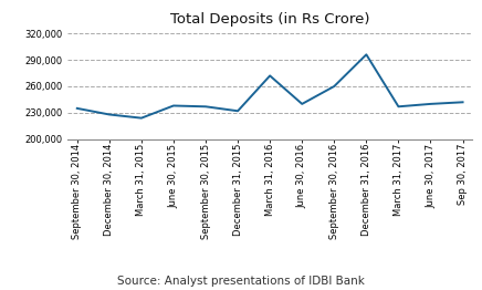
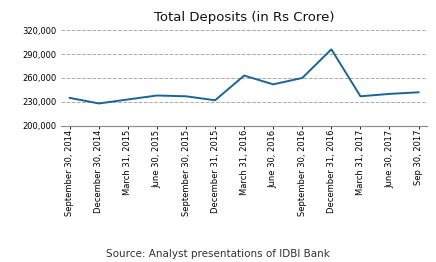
March 31, 2015: 224,000 -> 233,000
March 31, 2016: 272,000 -> 263,000
June 30, 2016: 240,000 -> 252,000
